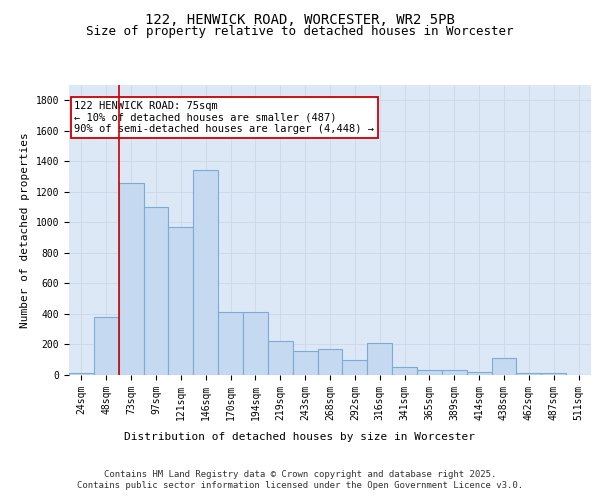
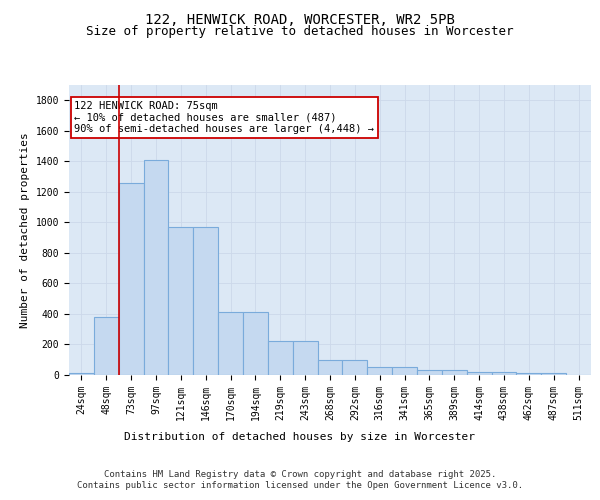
97sqm: 1100 -> 1410
146sqm: 1340 -> 970
243sqm: 160 -> 220
268sqm: 170 -> 100
316sqm: 210 -> 50
438sqm: 110 -> 20
